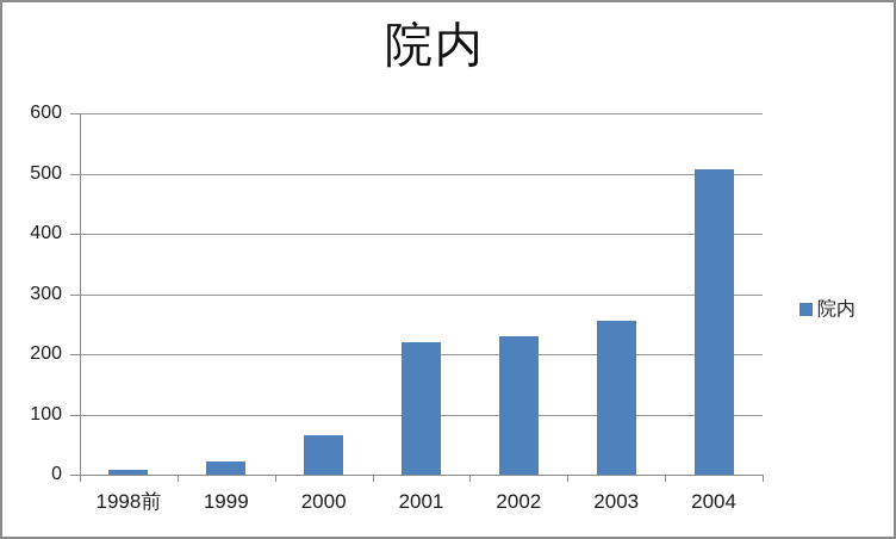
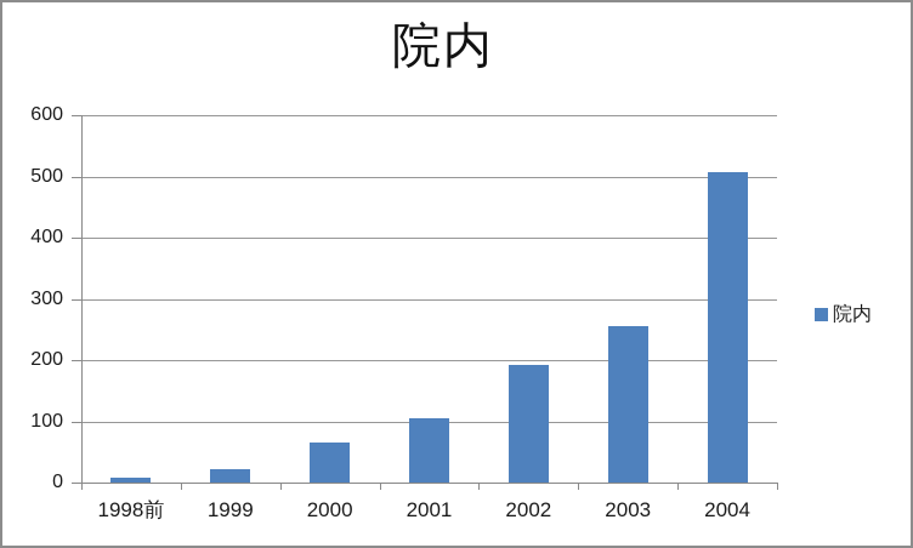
2001: 220 -> 100
2002: 230 -> 190
